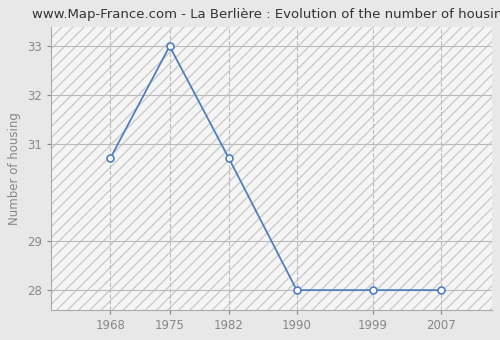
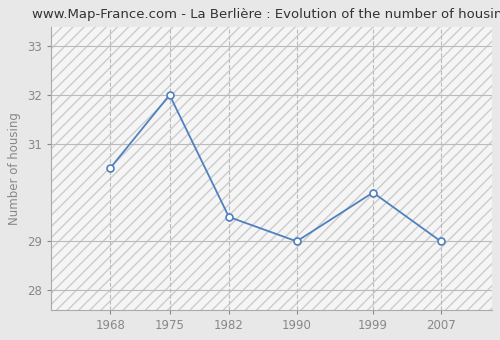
1968: 30.7 -> 30.5
1975: 33.0 -> 32.0
1982: 30.7 -> 29.5
1990: 28.0 -> 29.0
1999: 28.0 -> 30.0
2007: 28.0 -> 29.0
